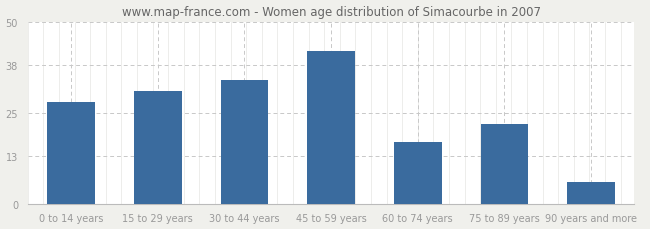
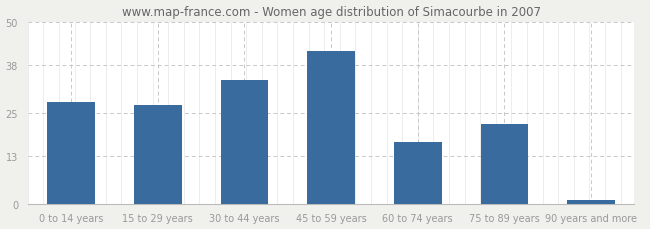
15 to 29 years: 31 -> 27
90 years and more: 6 -> 1
